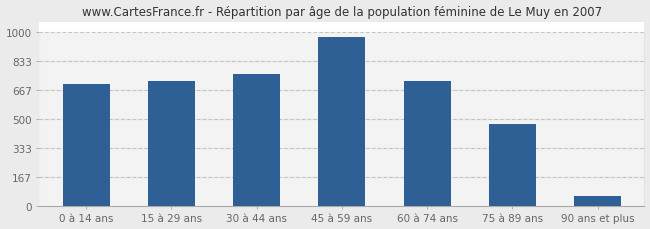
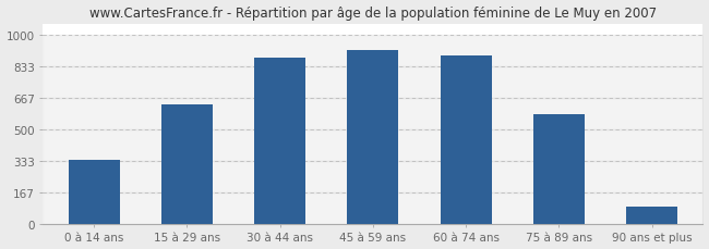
0 à 14 ans: 700 -> 340
15 à 29 ans: 720 -> 630
30 à 44 ans: 760 -> 880
45 à 59 ans: 970 -> 920
60 à 74 ans: 720 -> 890
75 à 89 ans: 470 -> 580
90 ans et plus: 60 -> 90
